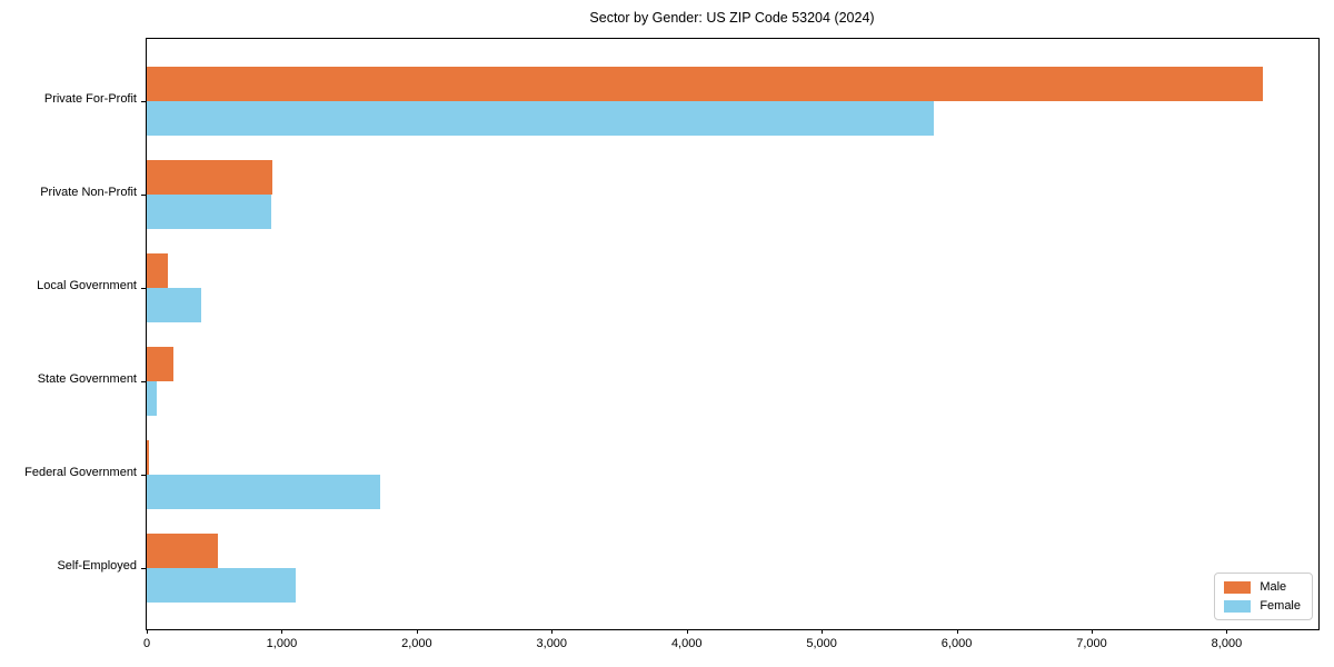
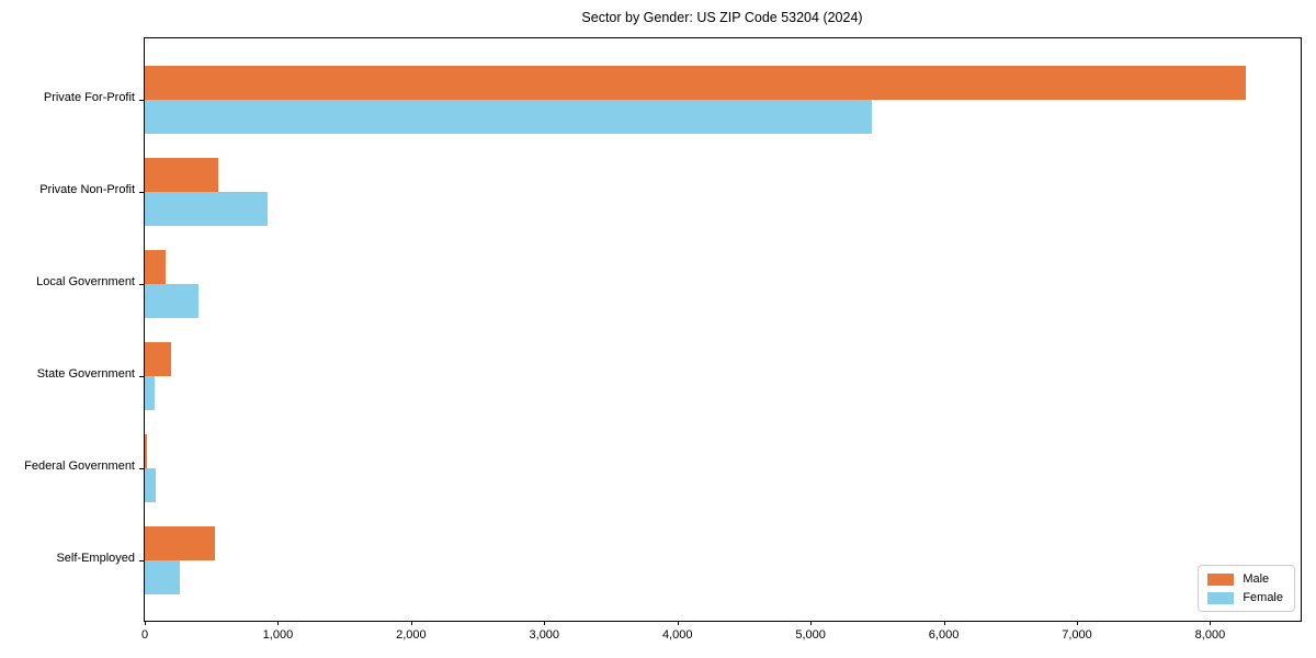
Female/Private For-Profit: 5830 -> 5460
Male/Private Non-Profit: 930 -> 550
Female/Federal Government: 1730 -> 80
Female/Self-Employed: 1100 -> 260
